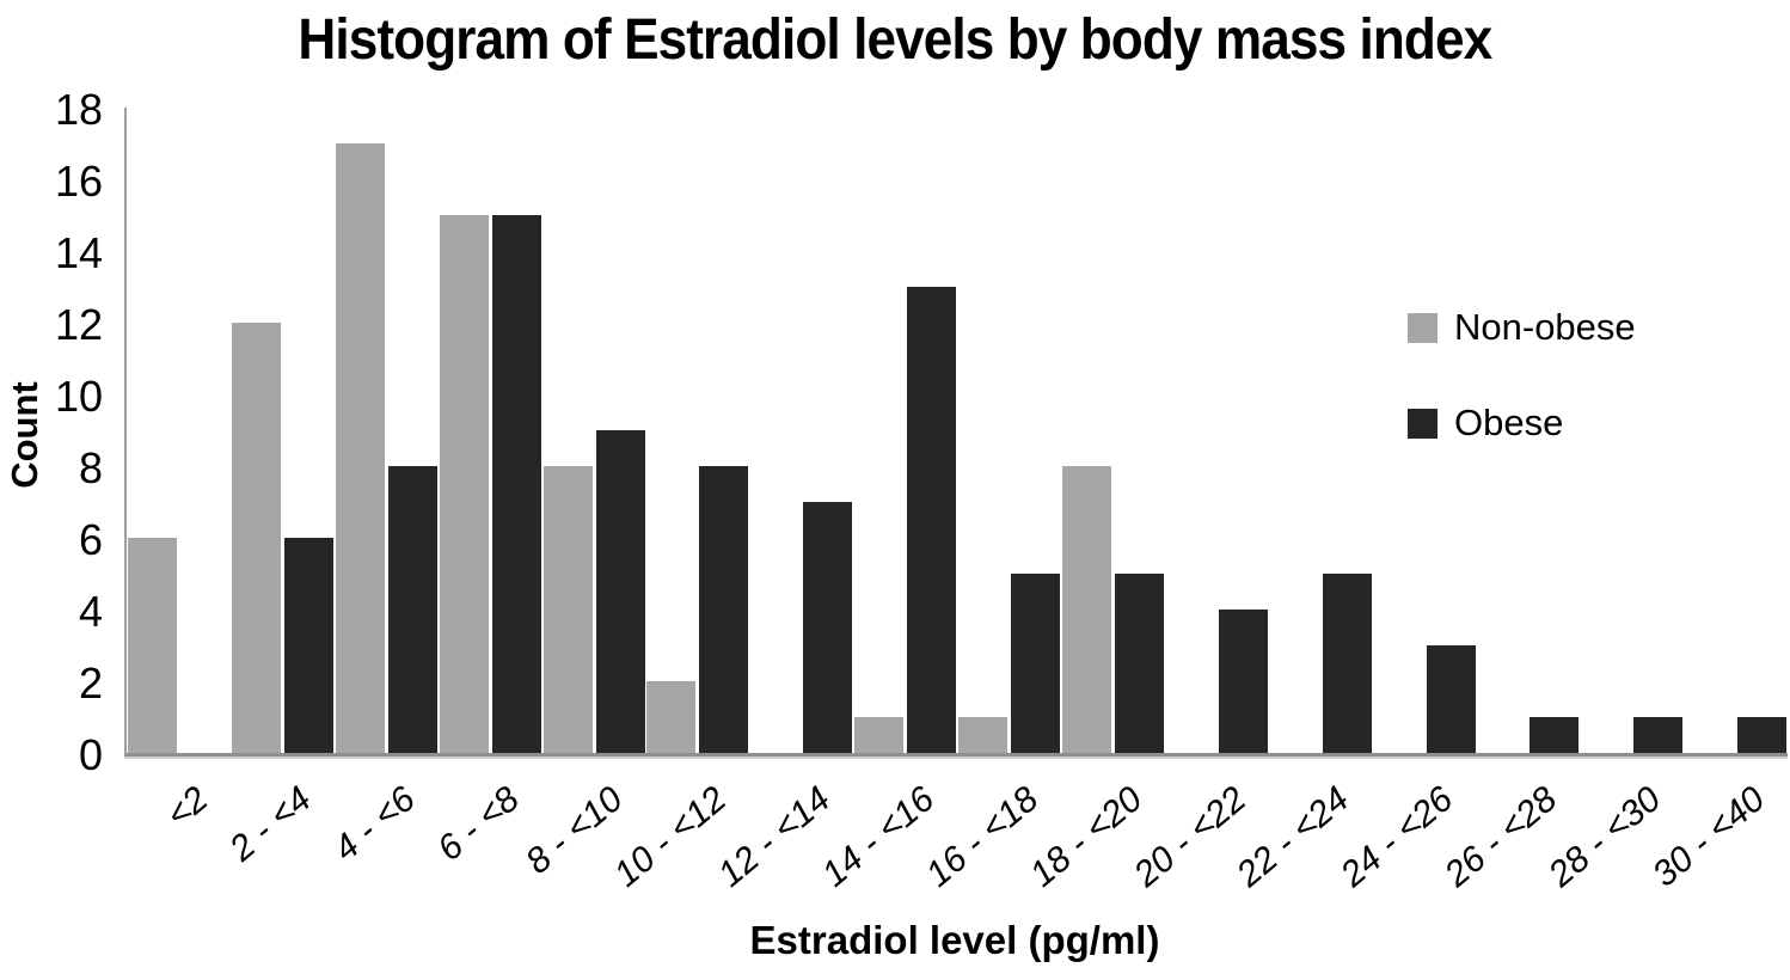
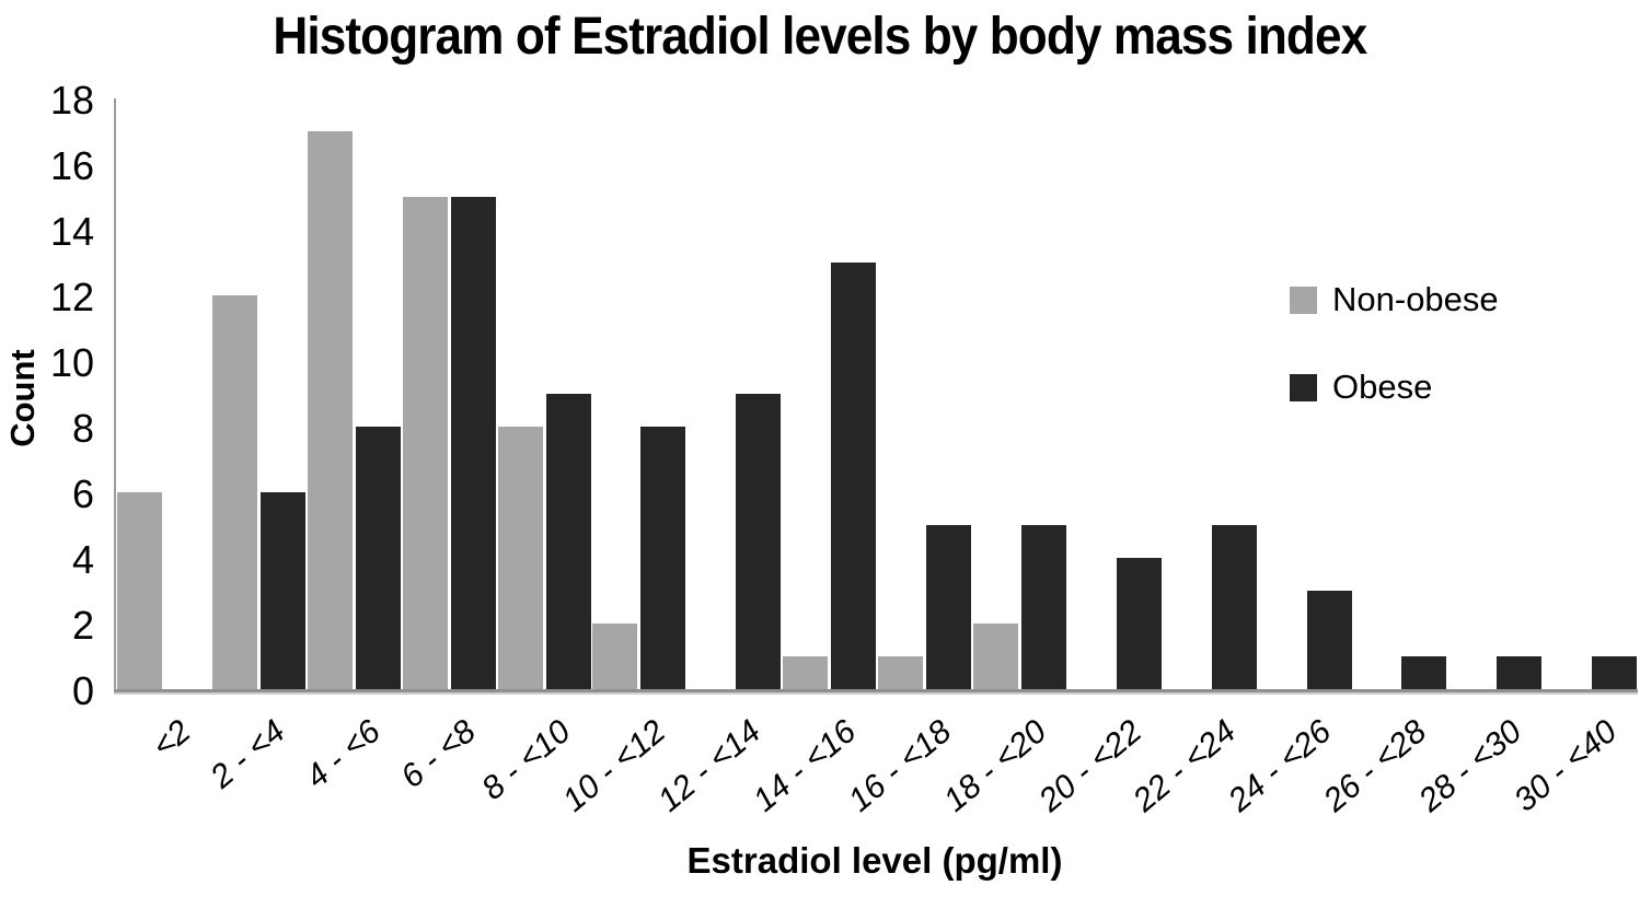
Obese/12 - <14: 7 -> 9
Non-obese/18 - <20: 8 -> 2
